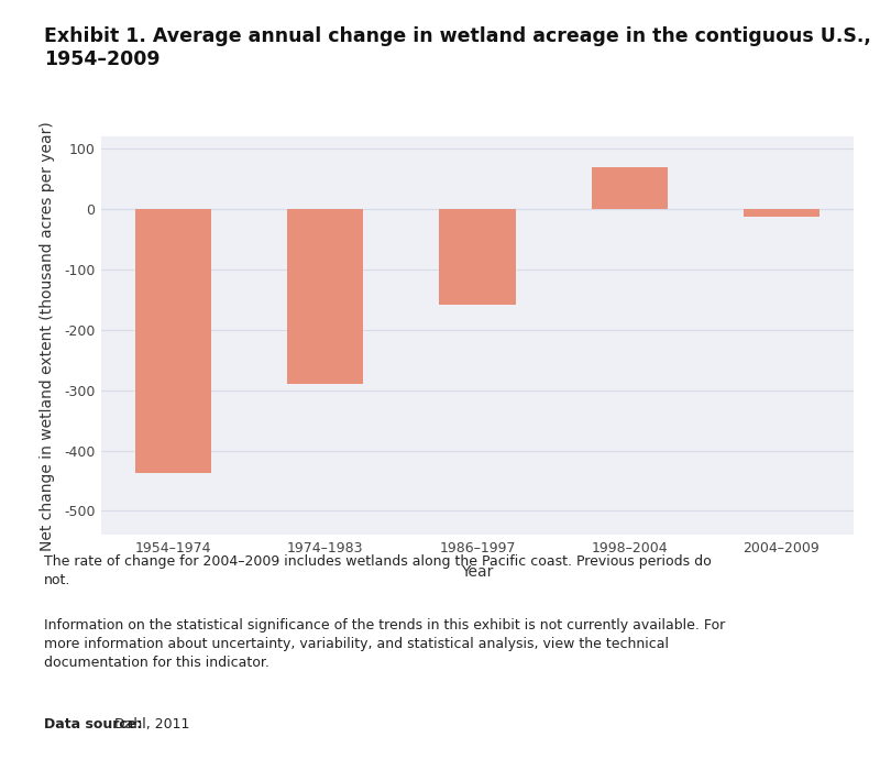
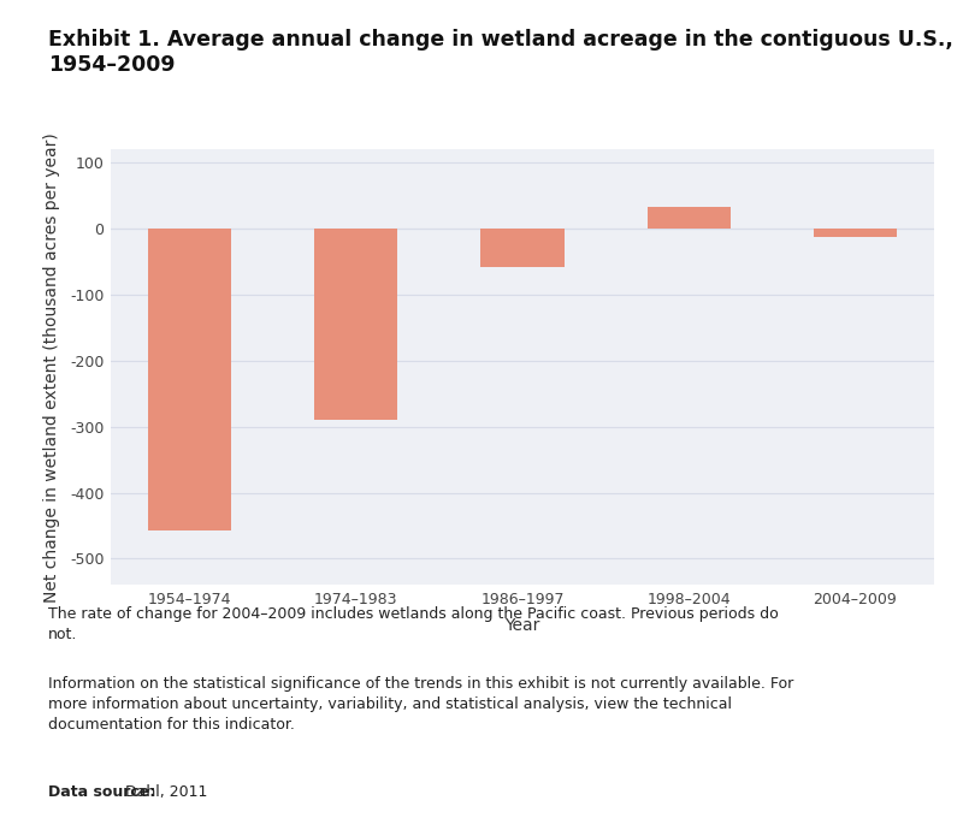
1954–1974: -438 -> -458
1986–1997: -158 -> -58
1998–2004: 70 -> 32
